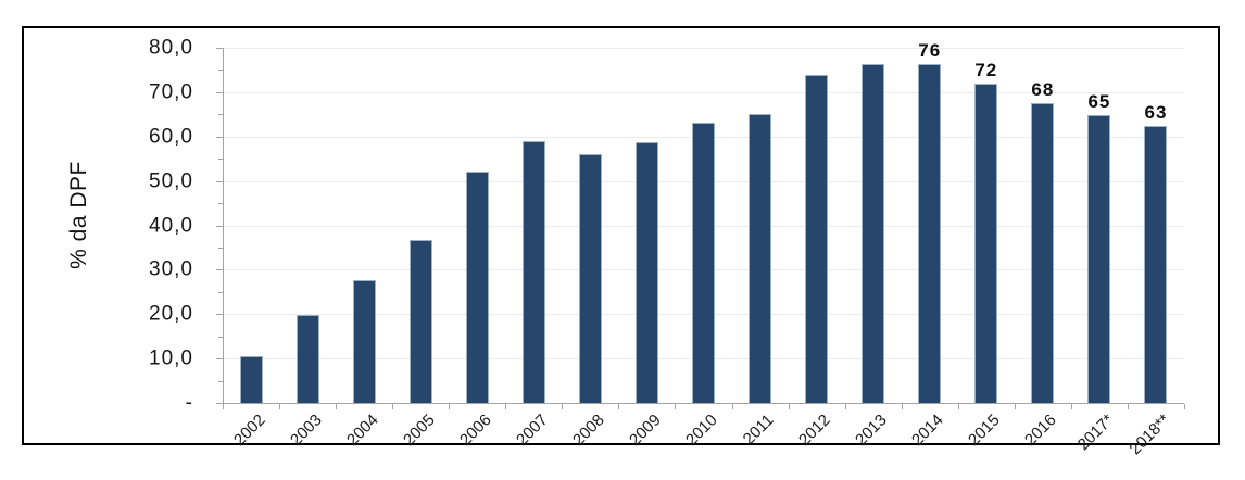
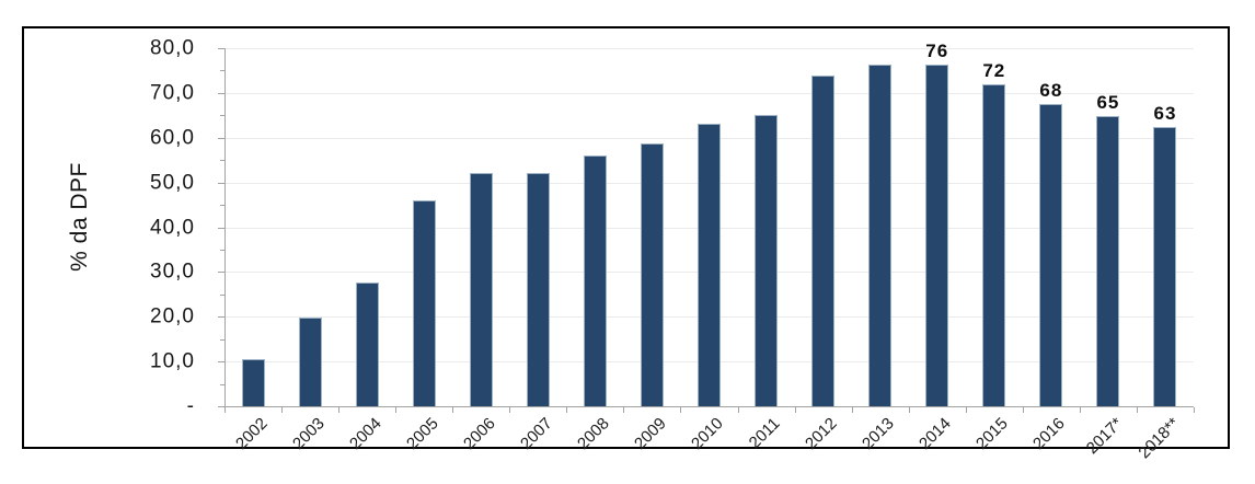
2005: 37 -> 46
2007: 59 -> 52
